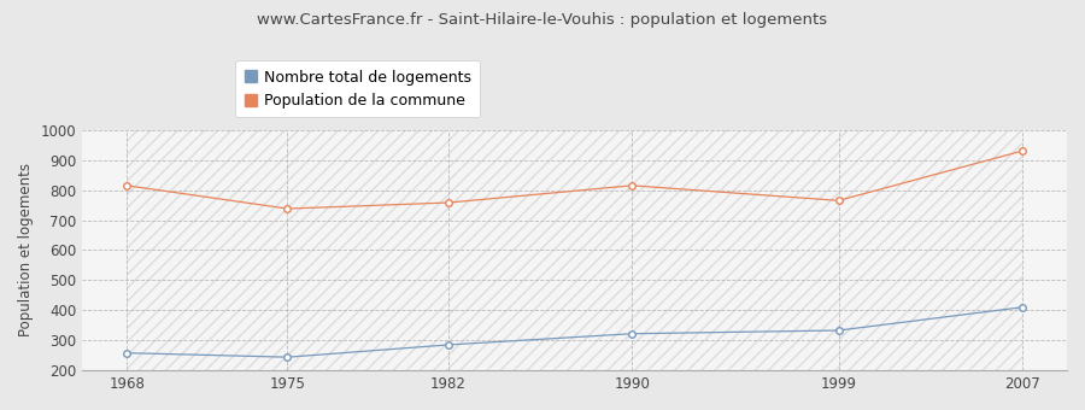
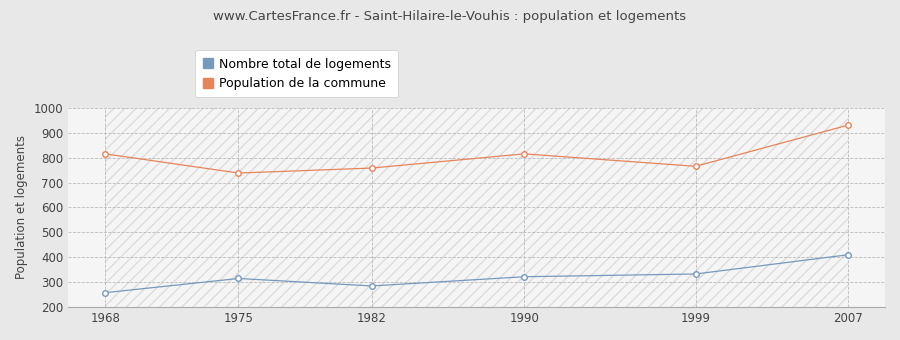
Nombre total de logements/1975: 244 -> 315
